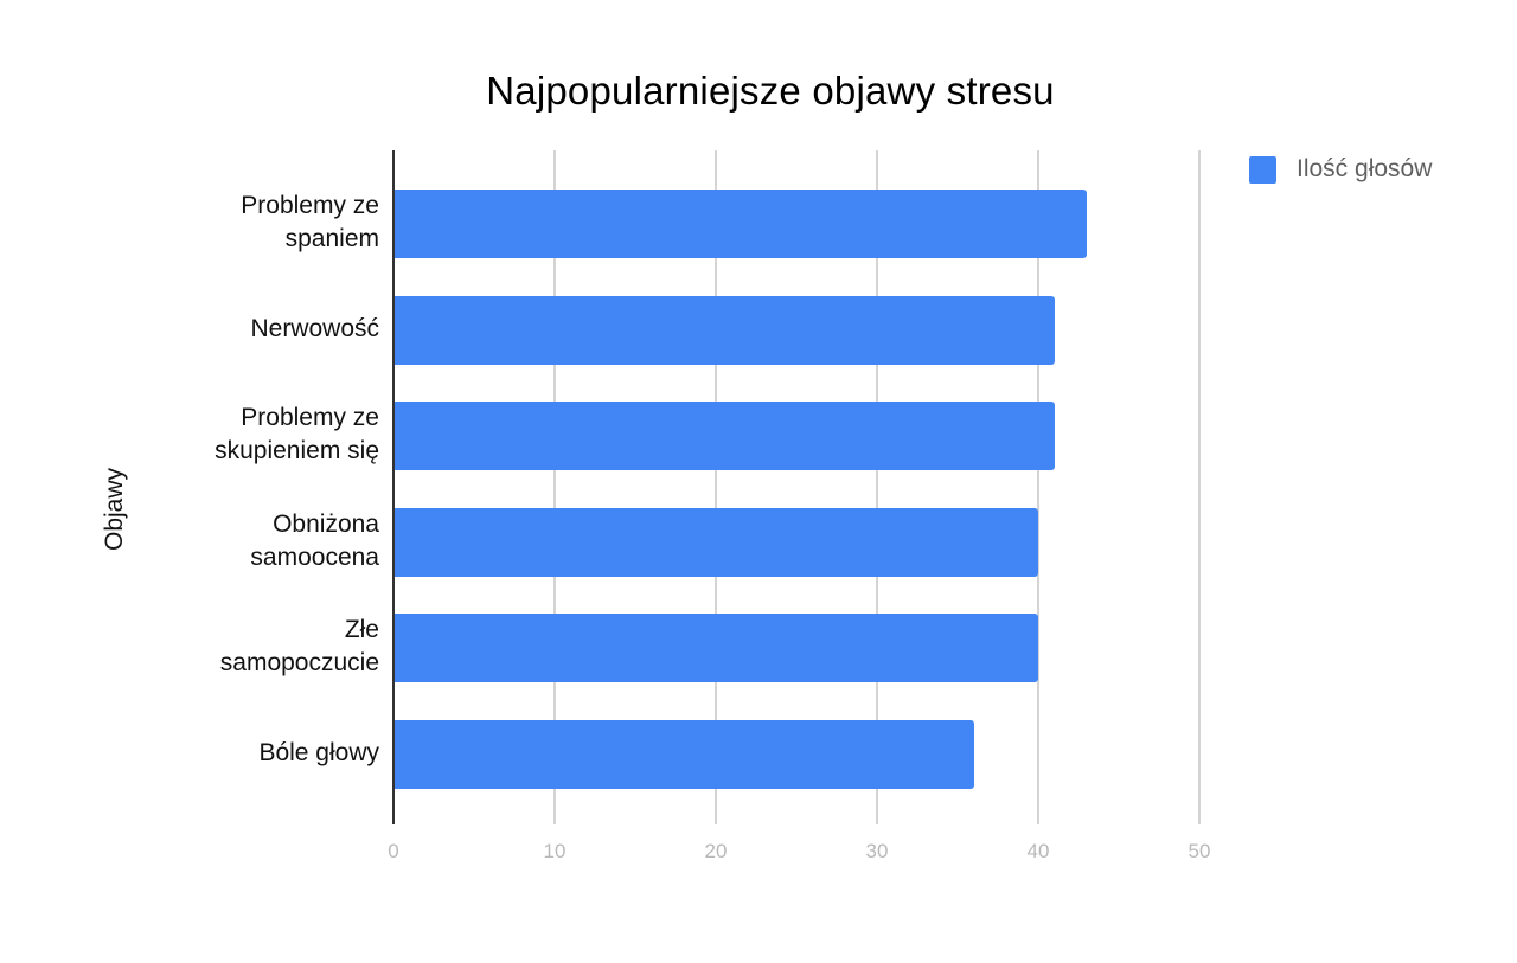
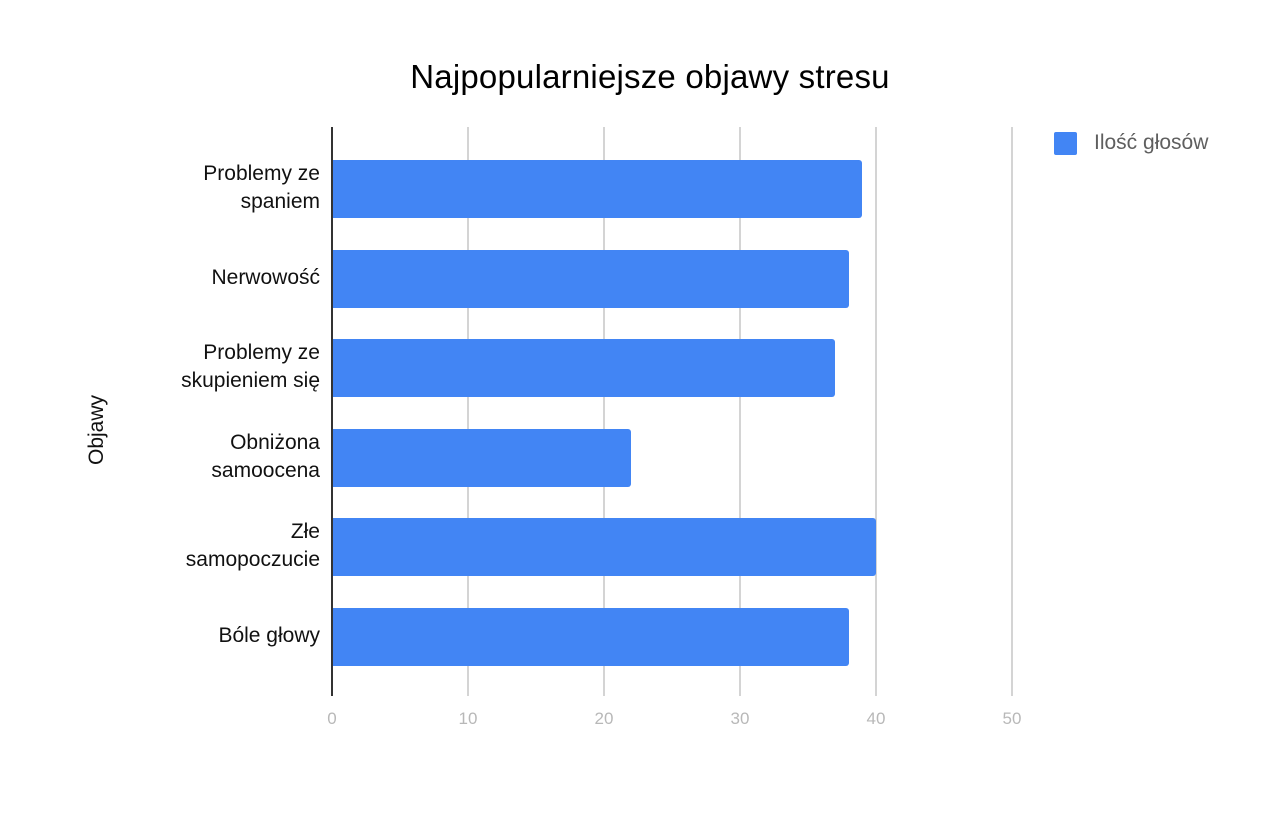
Problemy ze spaniem: 43 -> 39
Nerwowość: 41 -> 38
Problemy ze skupieniem się: 41 -> 37
Obniżona samoocena: 40 -> 22
Bóle głowy: 36 -> 38
